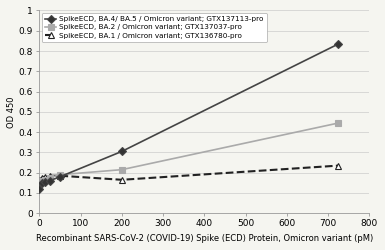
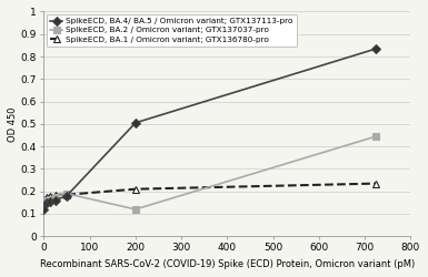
SpikeECD, BA.4/ BA.5 / Omicron variant; GTX137113-pro/200: 0.305 -> 0.505
SpikeECD, BA.2 / Omicron variant; GTX137037-pro/200: 0.215 -> 0.120
SpikeECD, BA.1 / Omicron variant; GTX136780-pro/200: 0.165 -> 0.210
